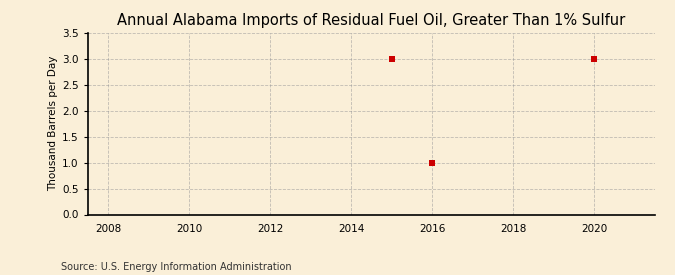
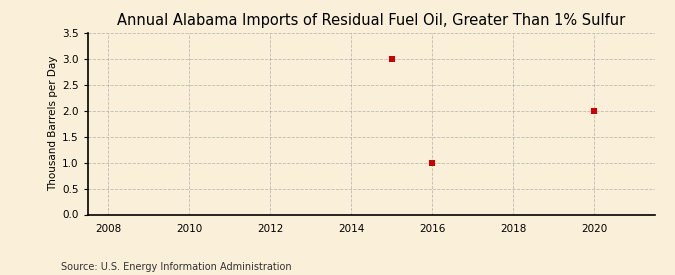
2020: 3 -> 2
